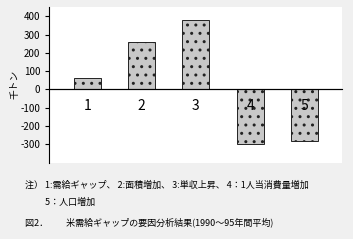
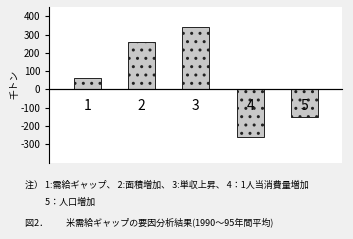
3: 380 -> 340
4: -300 -> -260
5: -280 -> -150
